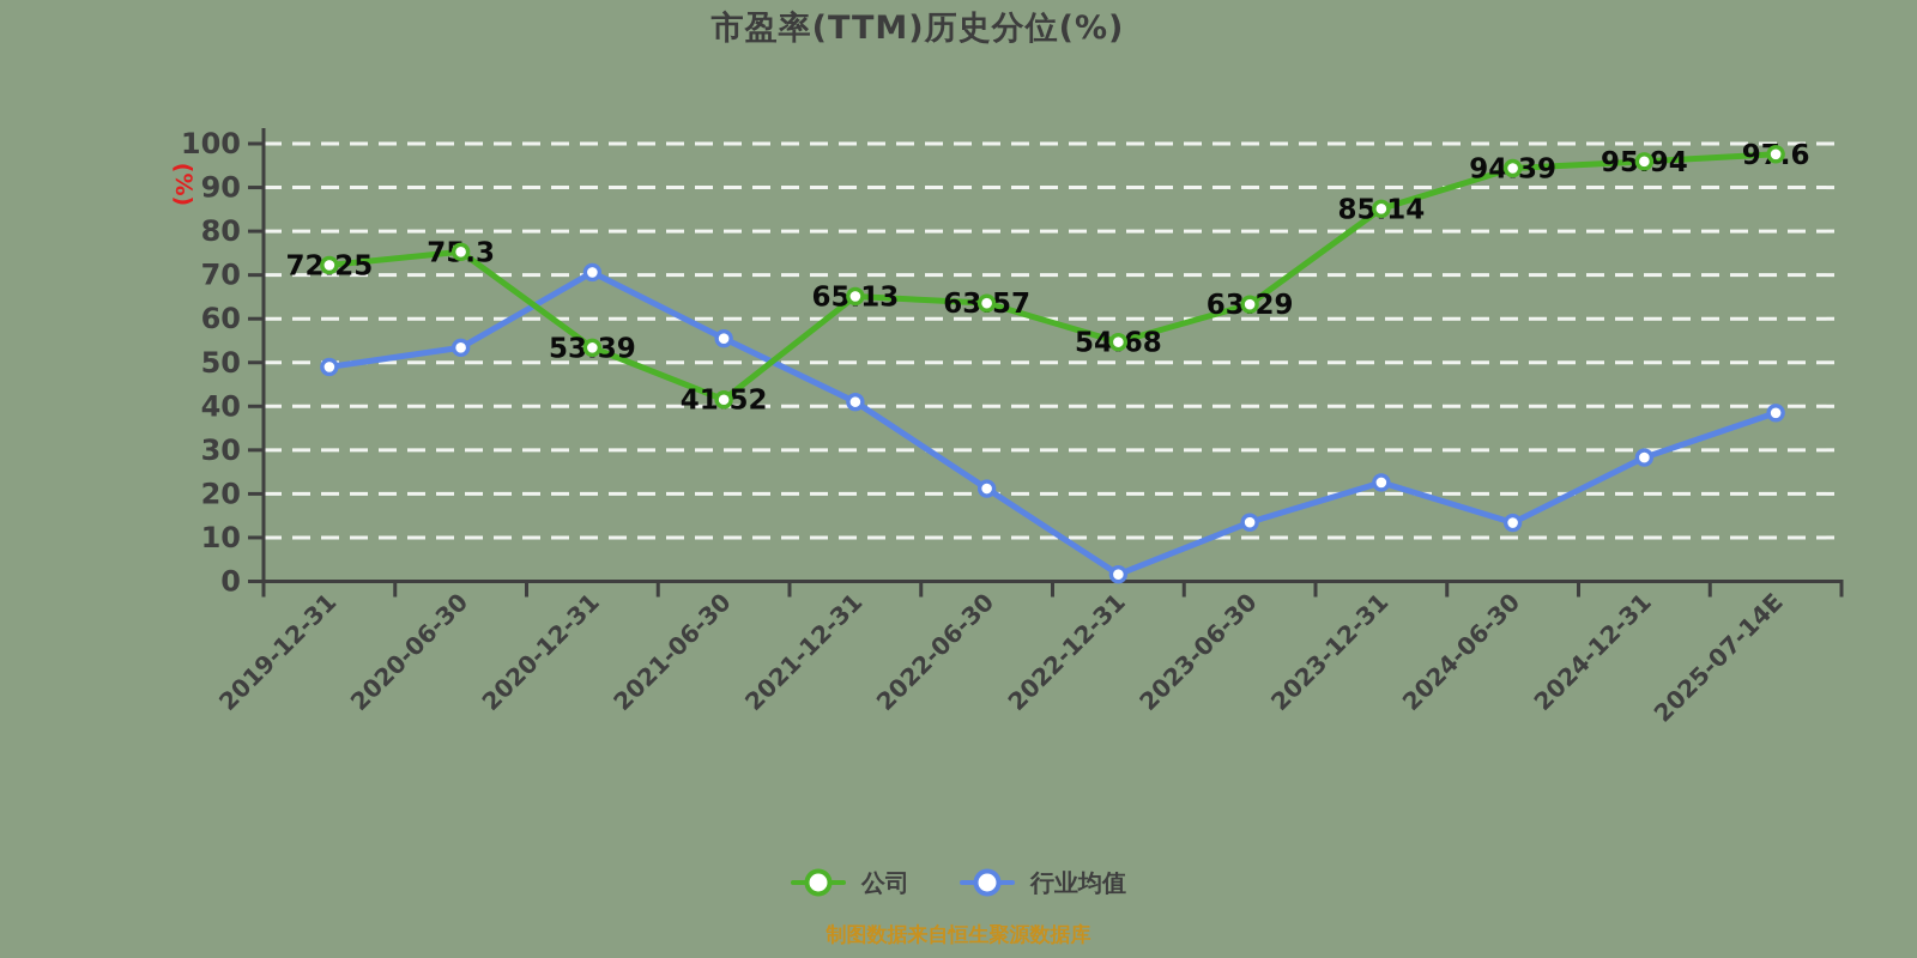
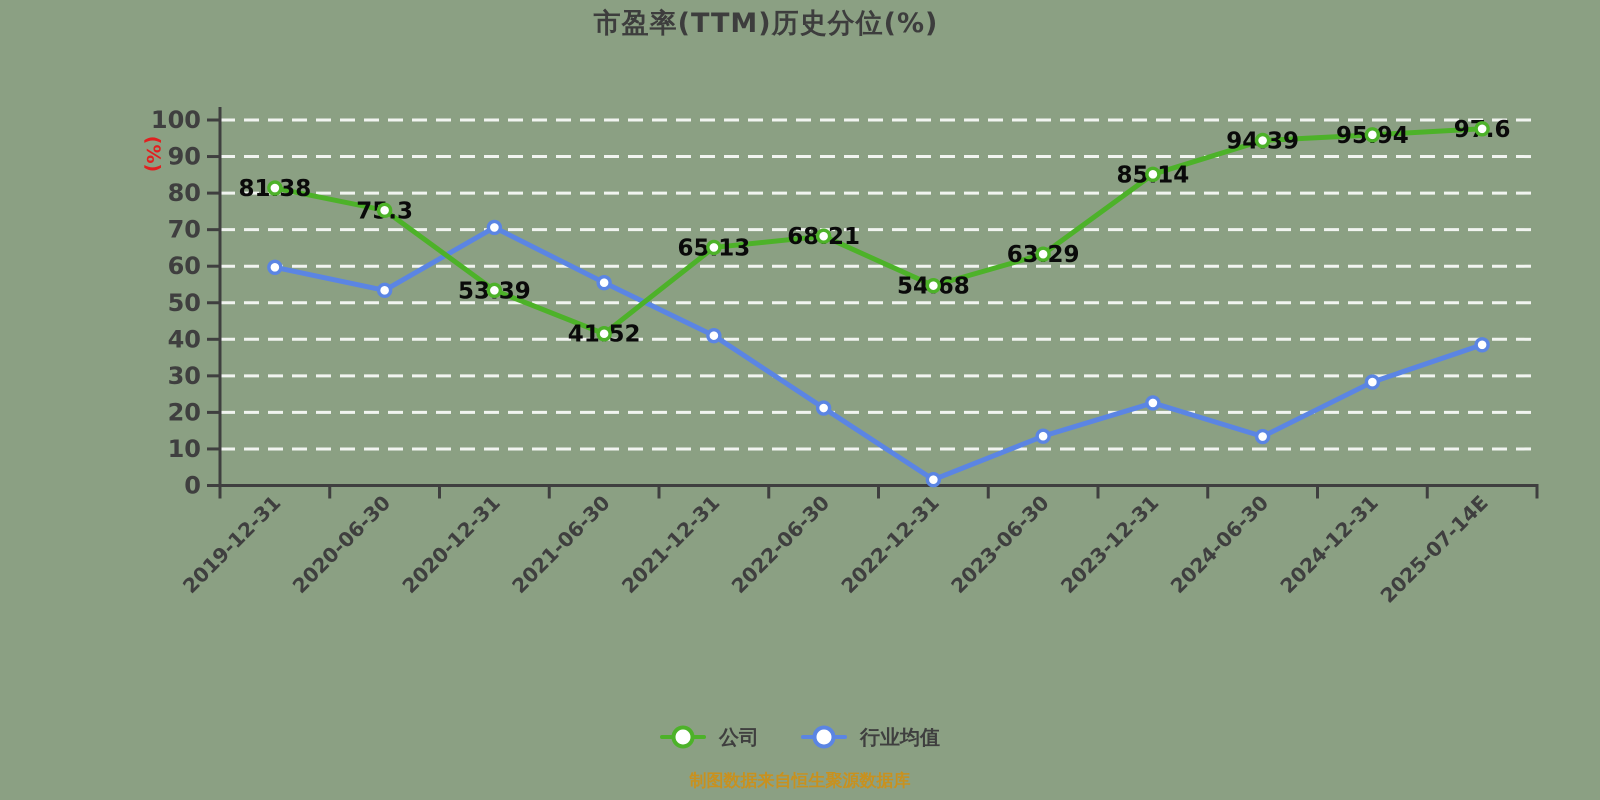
行业均值/2019-12-31: 49 -> 60
公司/2019-12-31: 72.25 -> 81.38
公司/2022-06-30: 63.57 -> 68.21
